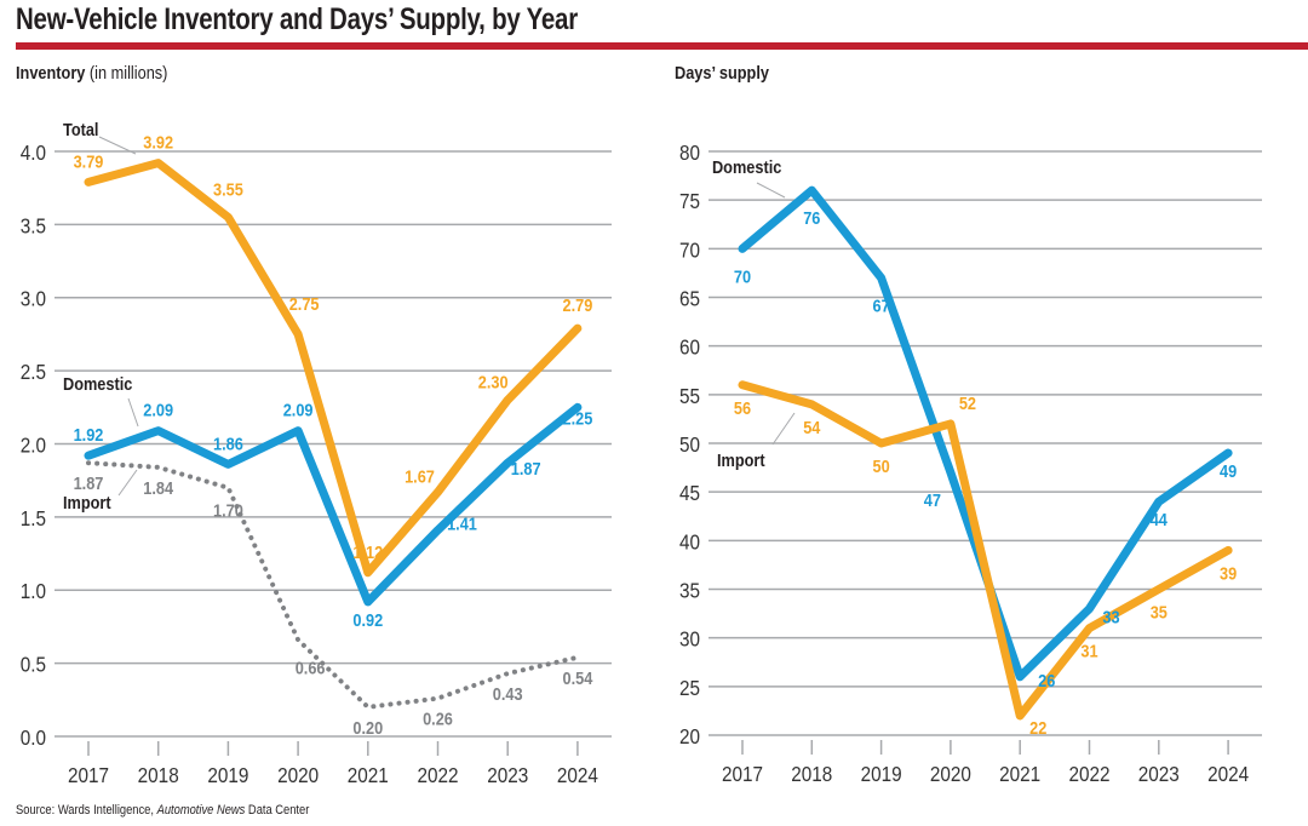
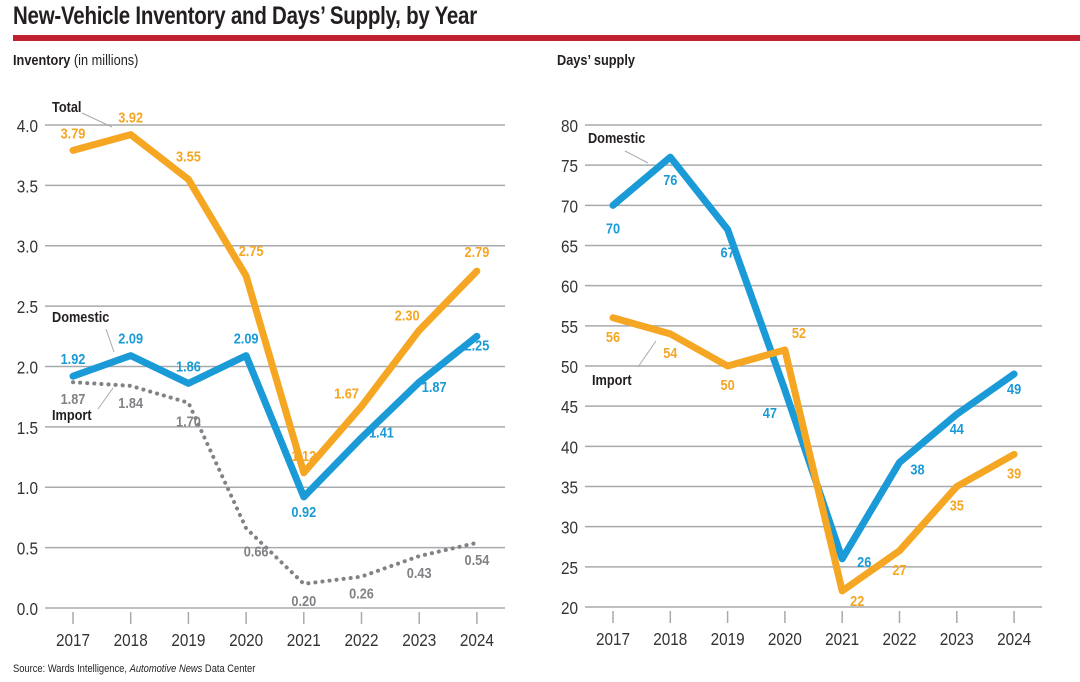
Days’ supply/Domestic/2022: 33 -> 38
Days’ supply/Import/2022: 31 -> 27
